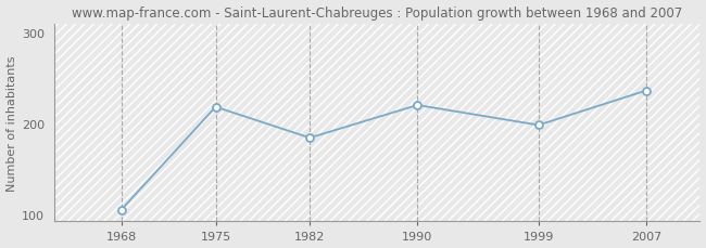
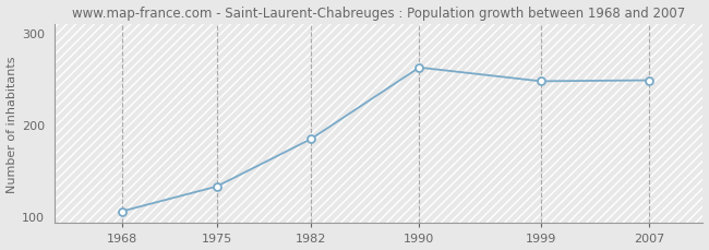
1975: 218 -> 132
1990: 220 -> 262
1999: 198 -> 247
2007: 236 -> 248
